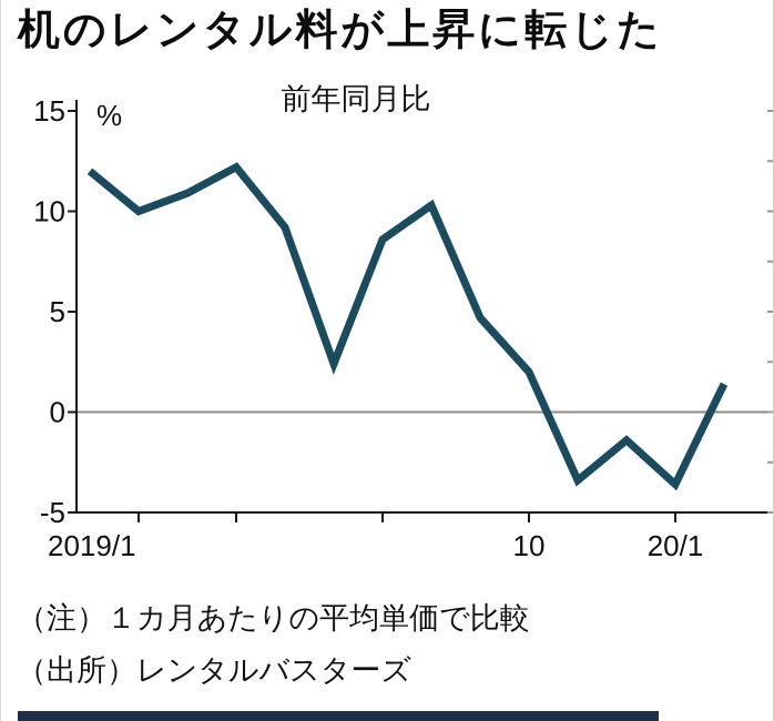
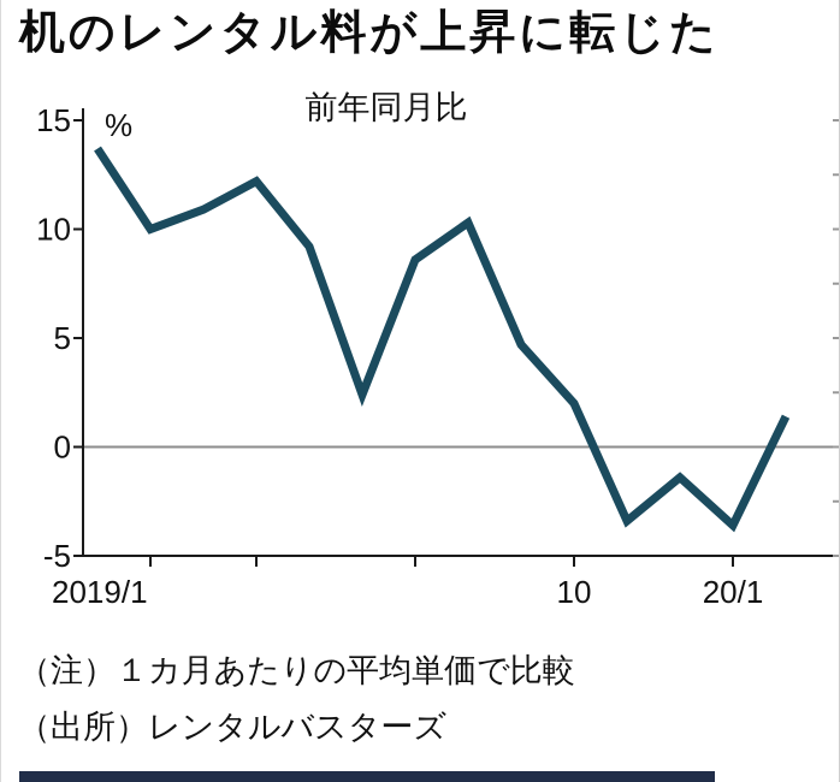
2019/1: 12.0 -> 13.7
